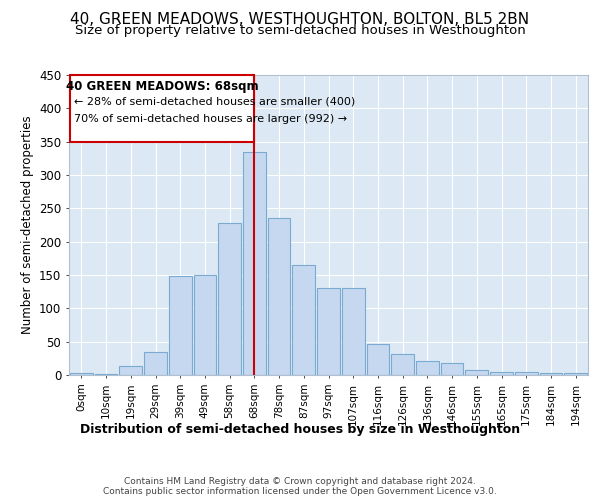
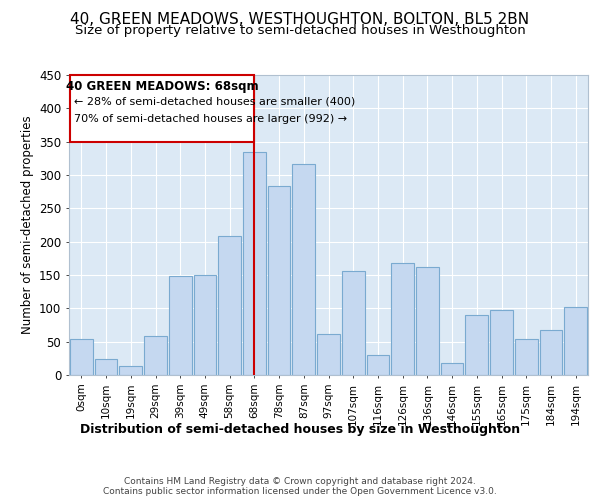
0sqm: 3 -> 54
10sqm: 2 -> 24
29sqm: 35 -> 58
58sqm: 228 -> 208
78sqm: 235 -> 284
87sqm: 165 -> 316
97sqm: 130 -> 62
107sqm: 130 -> 156
116sqm: 47 -> 30
126sqm: 32 -> 168
136sqm: 21 -> 162
155sqm: 7 -> 90
165sqm: 5 -> 98
175sqm: 5 -> 54
184sqm: 3 -> 68
194sqm: 3 -> 102
